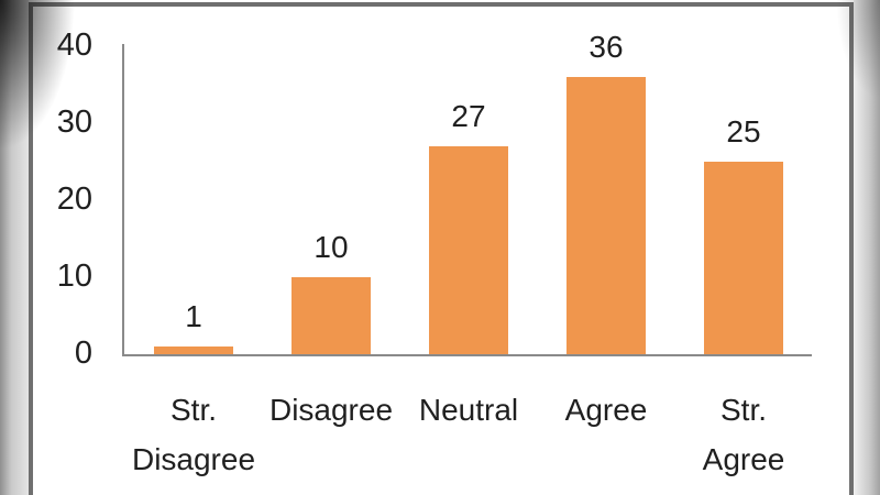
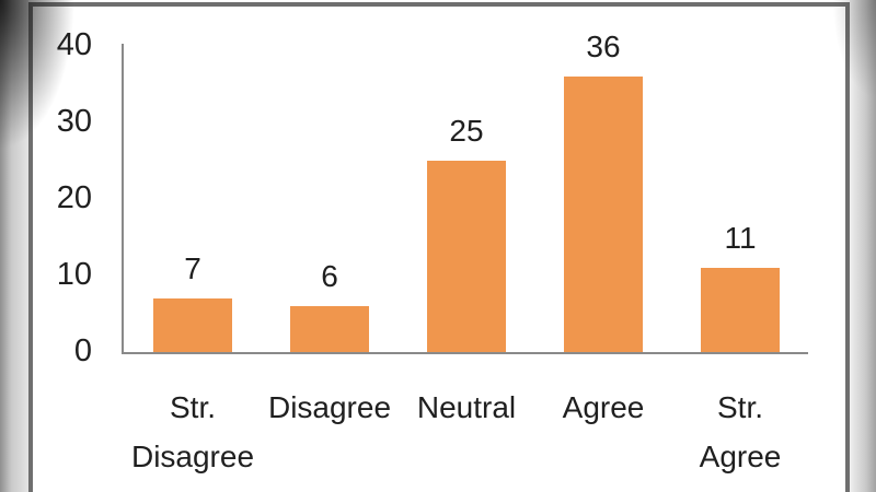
Str. Disagree: 1 -> 7
Disagree: 10 -> 6
Neutral: 27 -> 25
Str. Agree: 25 -> 11
